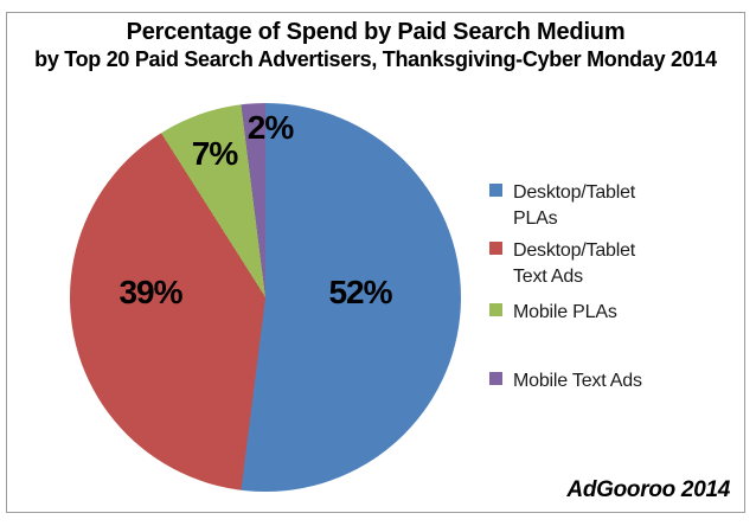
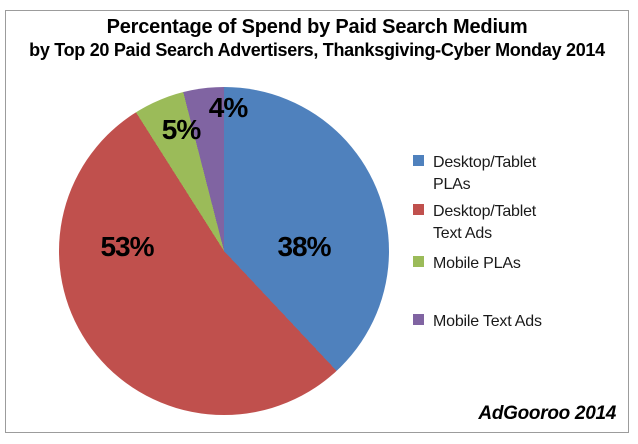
Desktop/Tablet PLAs: 52% -> 38%
Desktop/Tablet Text Ads: 39% -> 53%
Mobile PLAs: 7% -> 5%
Mobile Text Ads: 2% -> 4%
